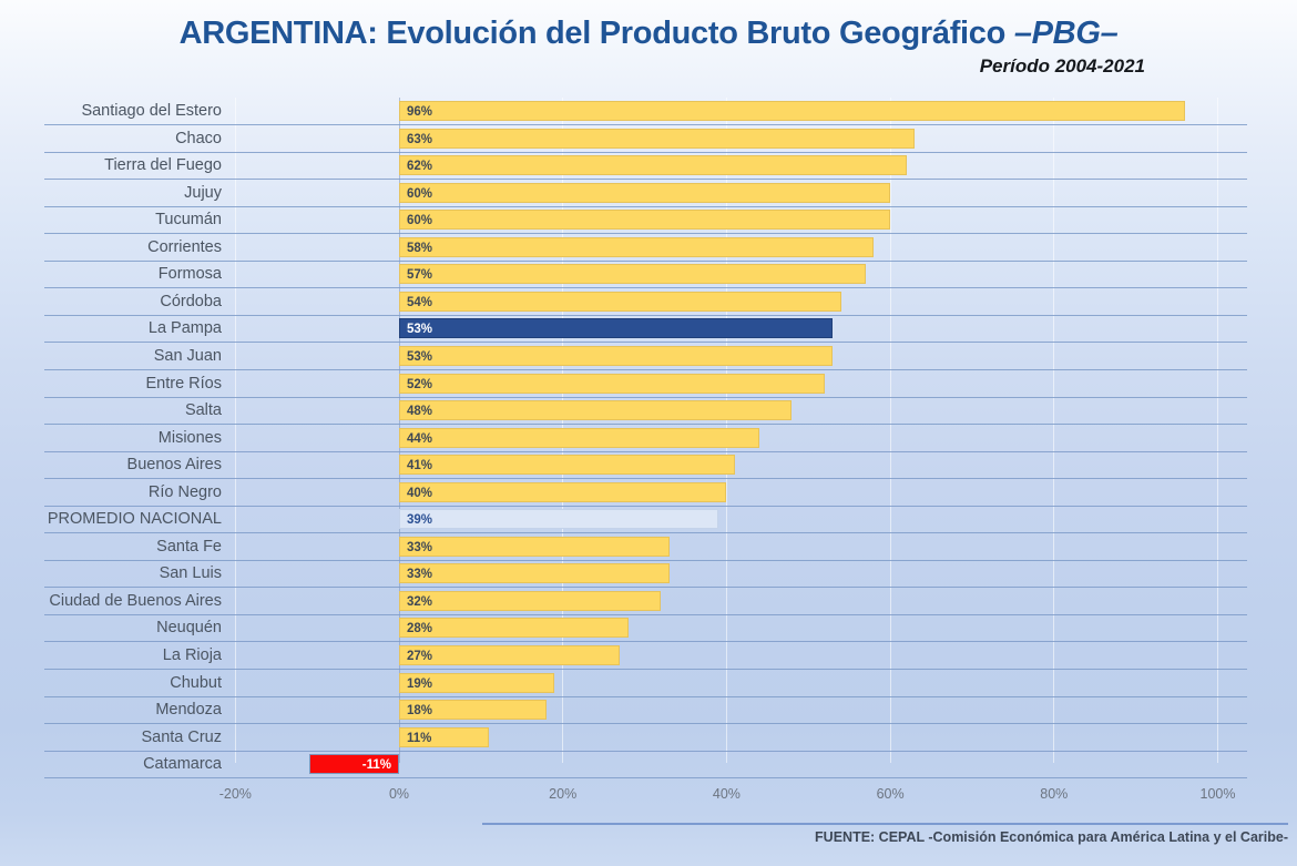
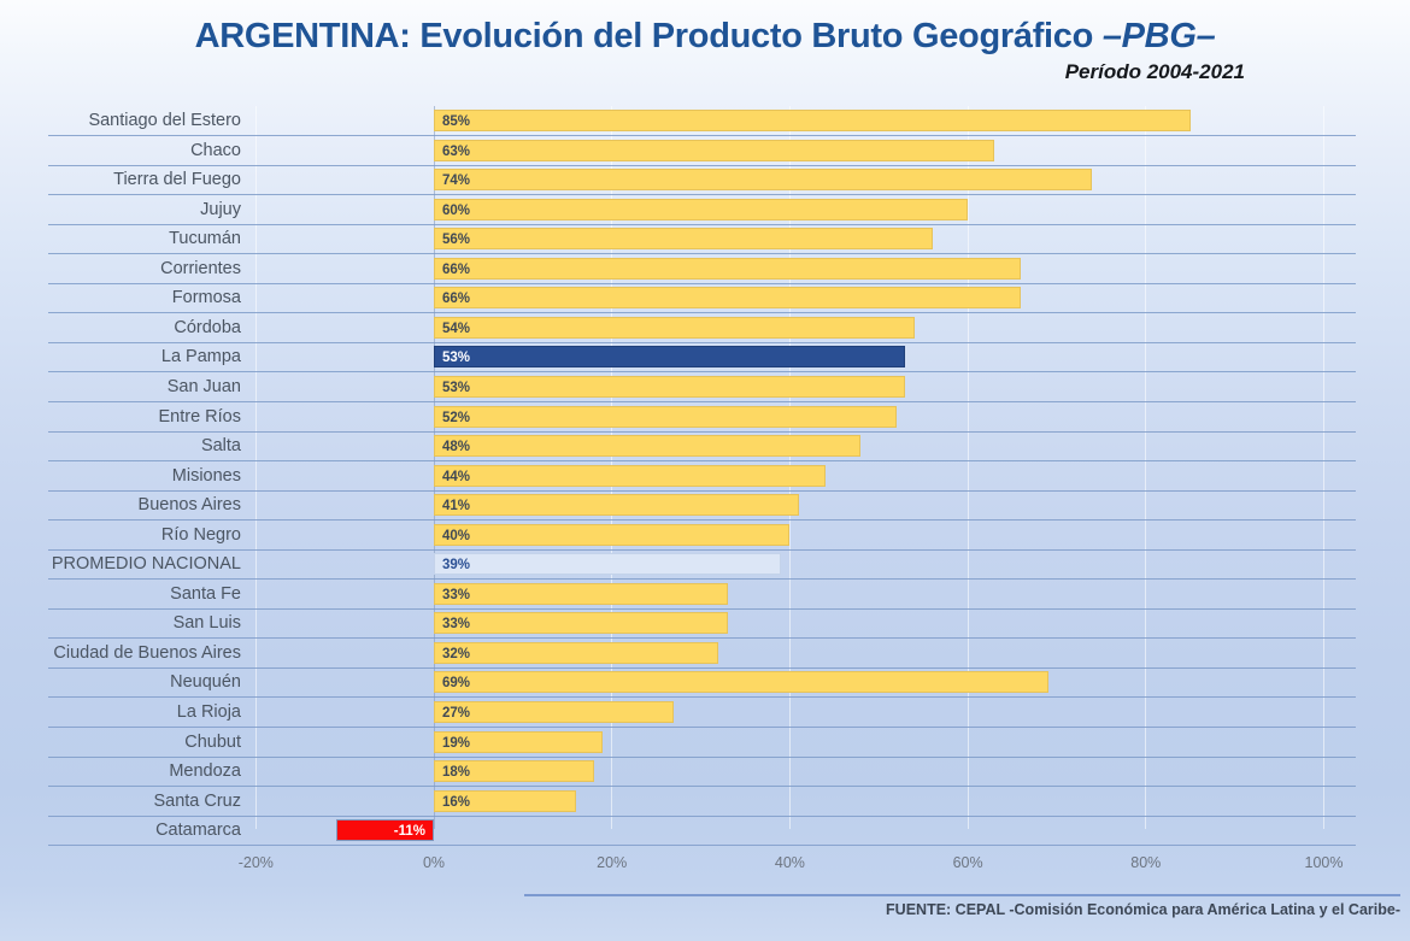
Santiago del Estero: 96% -> 85%
Tierra del Fuego: 62% -> 74%
Tucumán: 60% -> 56%
Corrientes: 58% -> 66%
Formosa: 57% -> 66%
Neuquén: 28% -> 69%
Santa Cruz: 11% -> 16%
